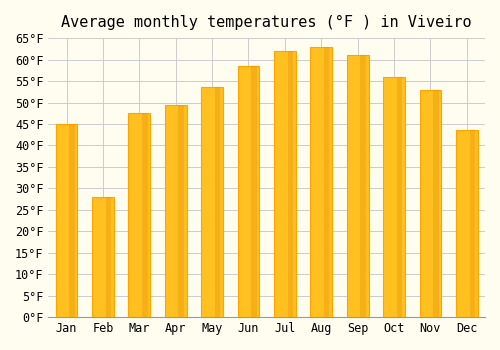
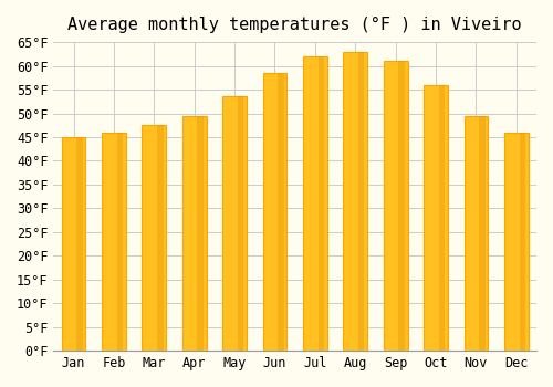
Feb: 28.0°F -> 46.0°F
Nov: 53.0°F -> 49.5°F
Dec: 43.5°F -> 46.0°F
